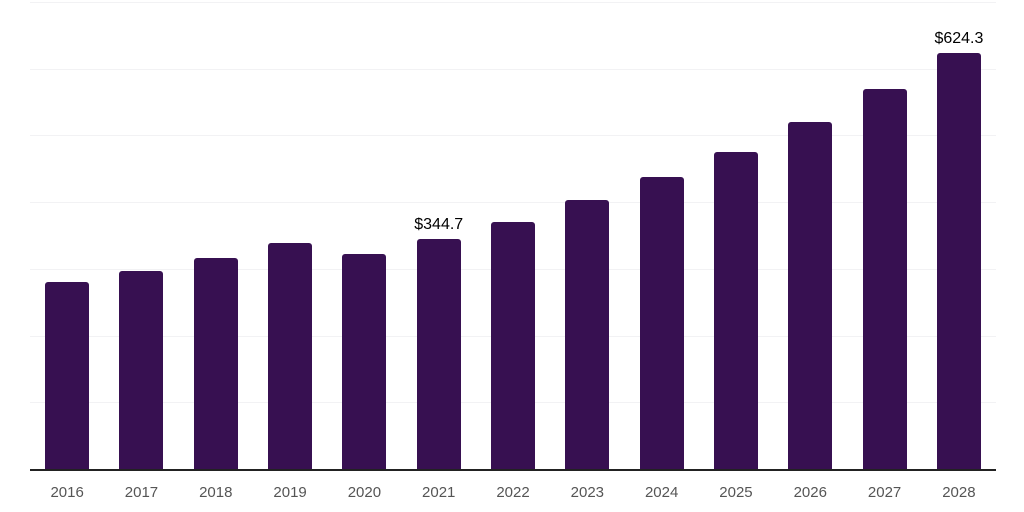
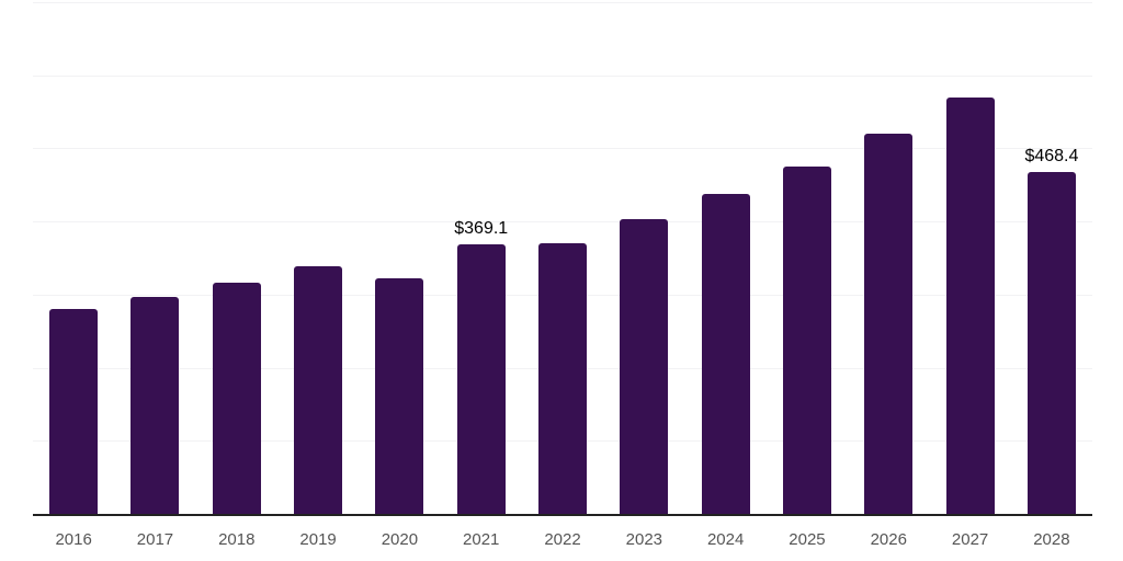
2021: $344.7 -> $369.1
2028: $624.3 -> $468.4
